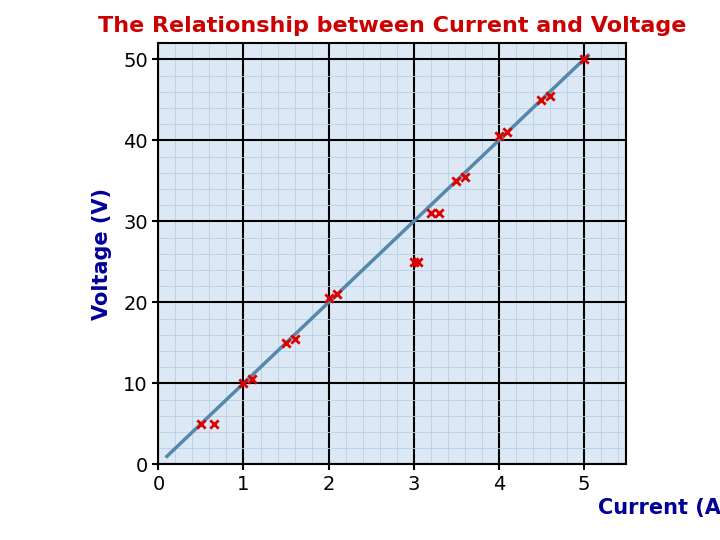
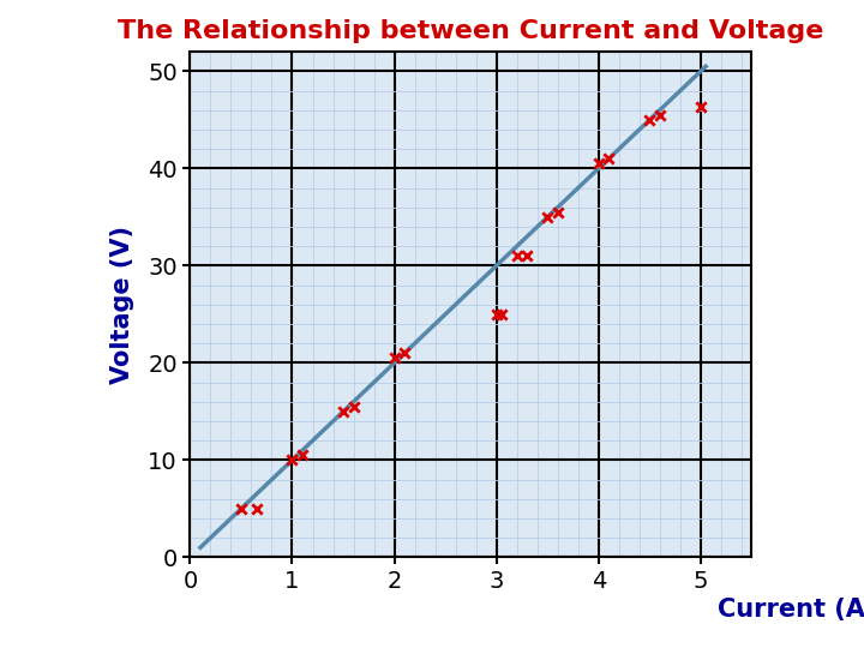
5: 50.0 -> 46.4
